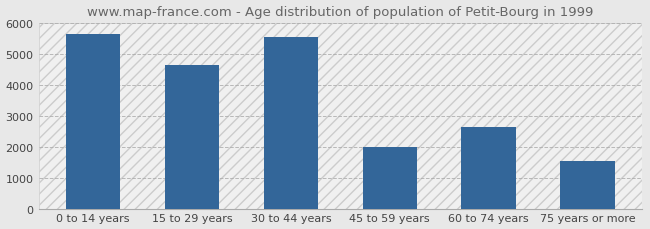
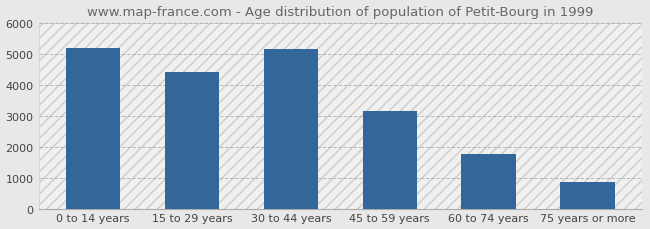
0 to 14 years: 5650 -> 5200
15 to 29 years: 4650 -> 4400
30 to 44 years: 5550 -> 5150
45 to 59 years: 2000 -> 3150
60 to 74 years: 2650 -> 1750
75 years or more: 1550 -> 850
